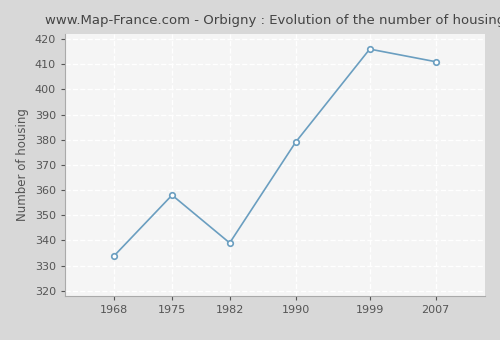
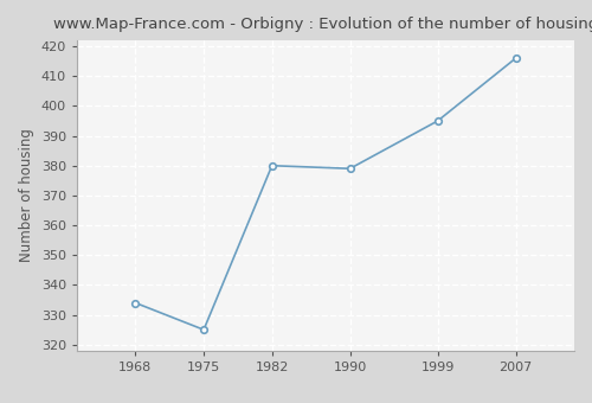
1975: 358 -> 325
1982: 339 -> 380
1999: 416 -> 395
2007: 411 -> 416
